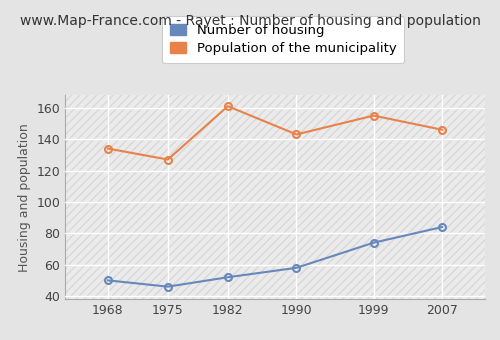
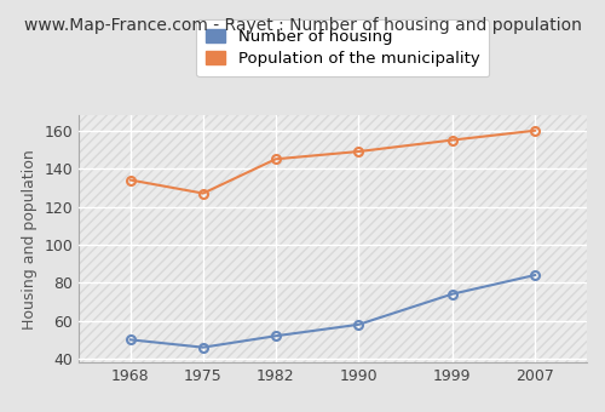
Population of the municipality/1982: 161 -> 145
Population of the municipality/1990: 143 -> 149
Population of the municipality/2007: 146 -> 160
